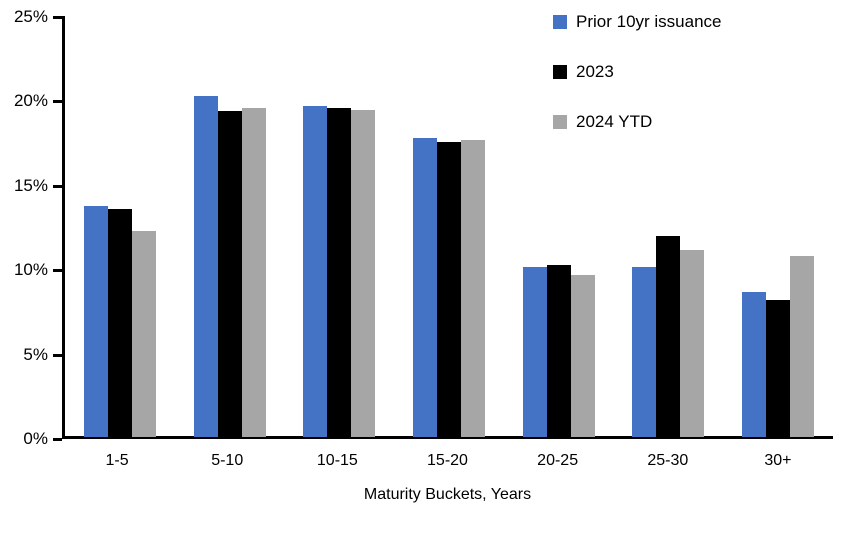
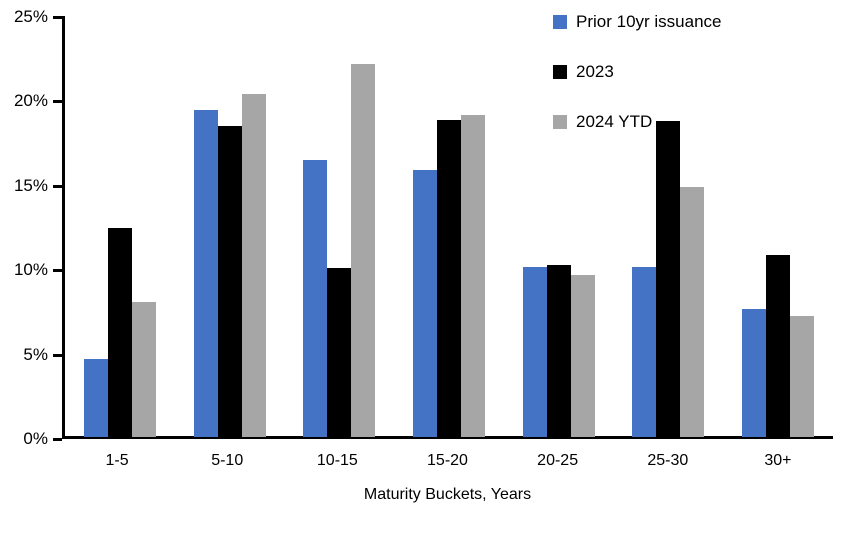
Prior 10yr issuance/1-5: 13.7% -> 4.6%
2023/1-5: 13.5% -> 12.4%
2024 YTD/1-5: 12.2% -> 8.0%
Prior 10yr issuance/5-10: 20.2% -> 19.4%
2023/5-10: 19.3% -> 18.4%
2024 YTD/5-10: 19.5% -> 20.3%
Prior 10yr issuance/10-15: 19.6% -> 16.4%
2023/10-15: 19.5% -> 10.0%
2024 YTD/10-15: 19.4% -> 22.1%
Prior 10yr issuance/15-20: 17.7% -> 15.8%
2023/15-20: 17.5% -> 18.8%
2024 YTD/15-20: 17.6% -> 19.1%
2023/25-30: 11.9% -> 18.7%
2024 YTD/25-30: 11.1% -> 14.8%
Prior 10yr issuance/30+: 8.6% -> 7.6%
2023/30+: 8.1% -> 10.8%
2024 YTD/30+: 10.7% -> 7.2%
